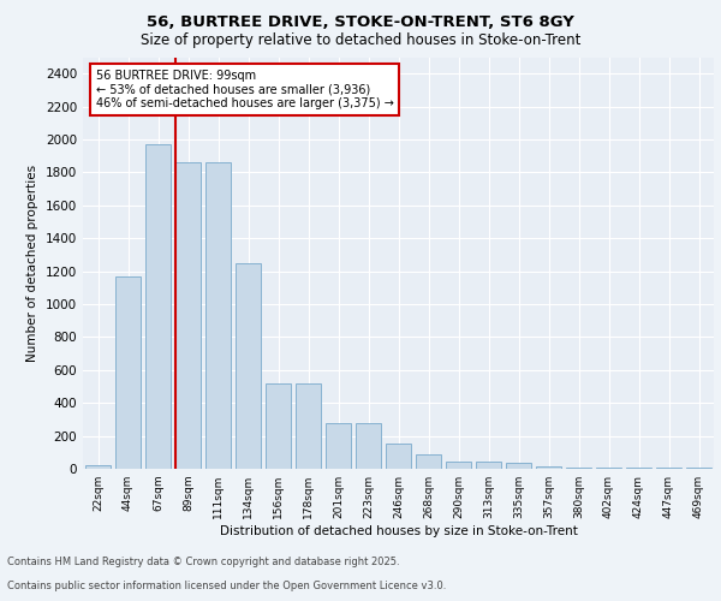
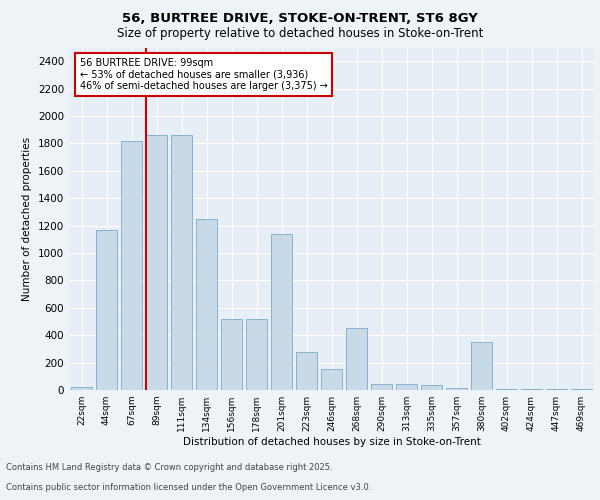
67sqm: 1970 -> 1820
201sqm: 280 -> 1140
268sqm: 80 -> 450
380sqm: 0 -> 350
